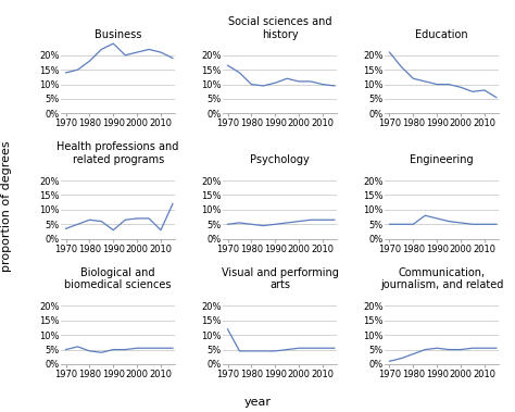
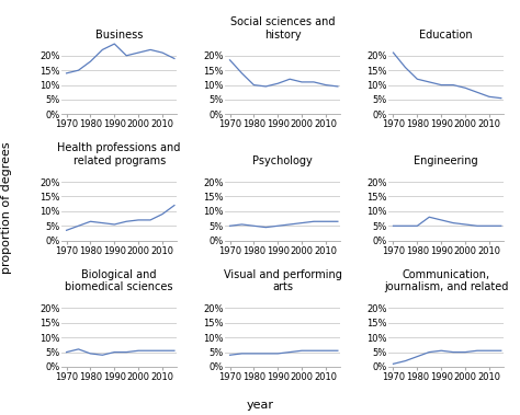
Social sciences and history/1970: 16.5% -> 18.5%
Education/2010: 8.0% -> 6.0%
Health professions and related programs/1990: 3.0% -> 5.5%
Health professions and related programs/2010: 3.0% -> 9.0%
Visual and performing arts/1970: 12.0% -> 4.0%
